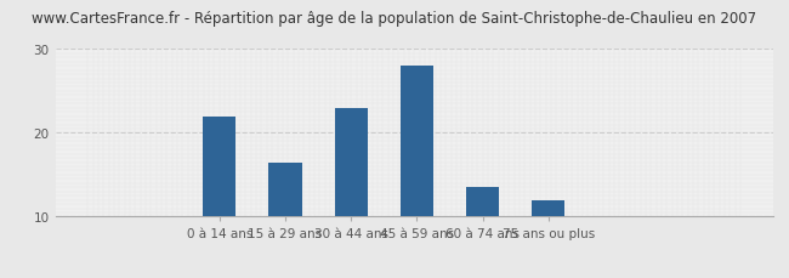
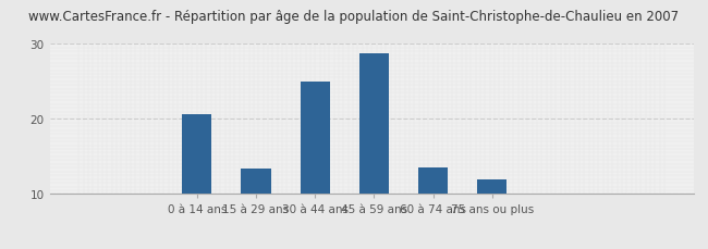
0 à 14 ans: 22.0 -> 20.6
15 à 29 ans: 16.5 -> 13.4
30 à 44 ans: 23.0 -> 25.0
45 à 59 ans: 28.0 -> 28.8
